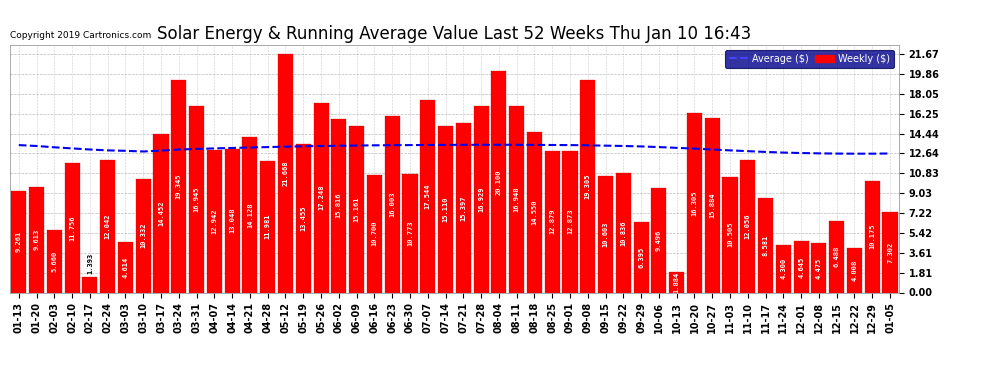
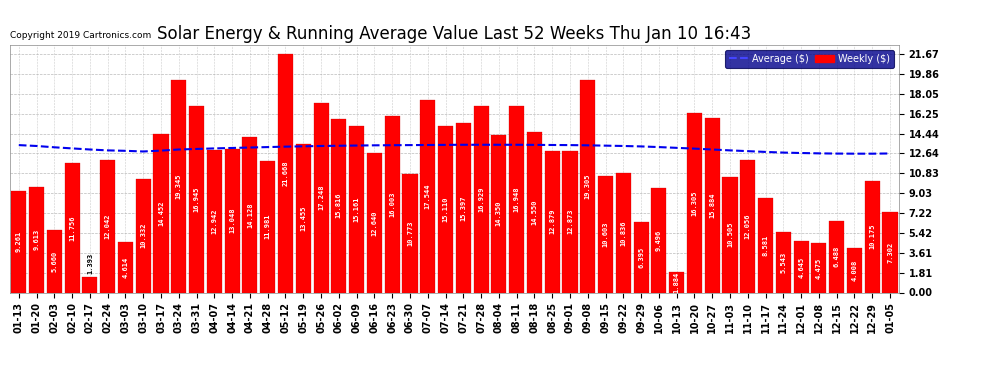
Weekly ($)/06-16: 10.7 -> 12.6
Weekly ($)/08-04: 20.1 -> 14.3
Weekly ($)/11-24: 4.3 -> 5.5
